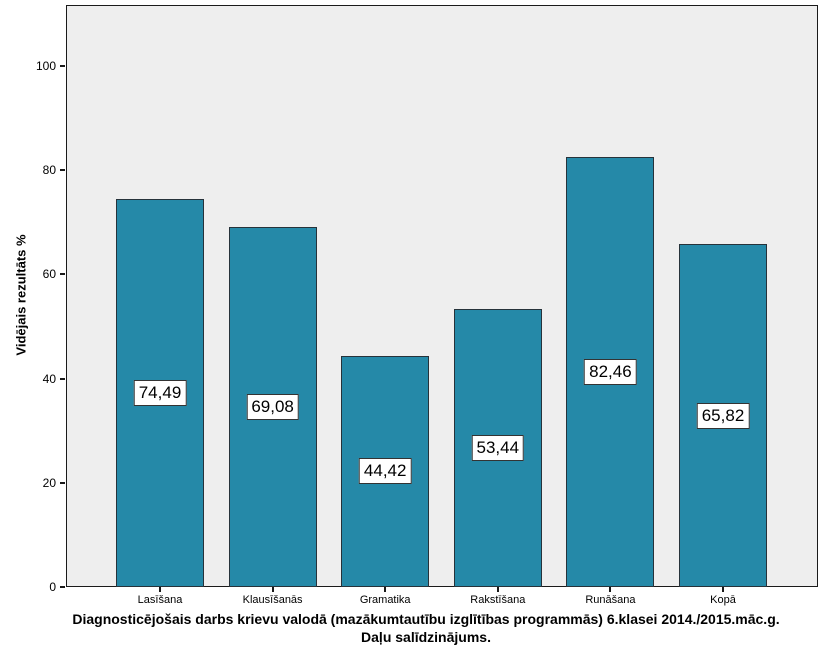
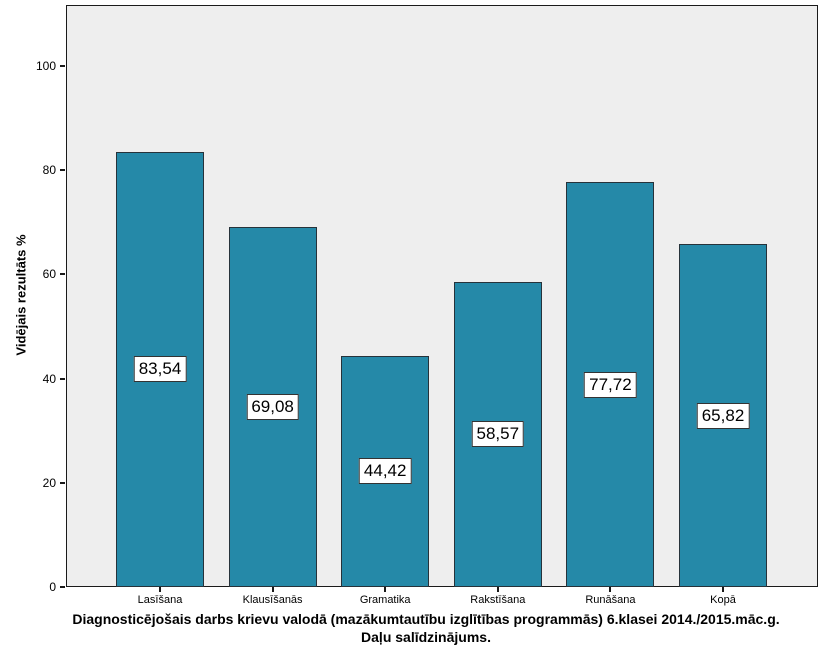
Lasīšana: 74,49 -> 83,54
Rakstīšana: 53,44 -> 58,57
Runāšana: 82,46 -> 77,72
